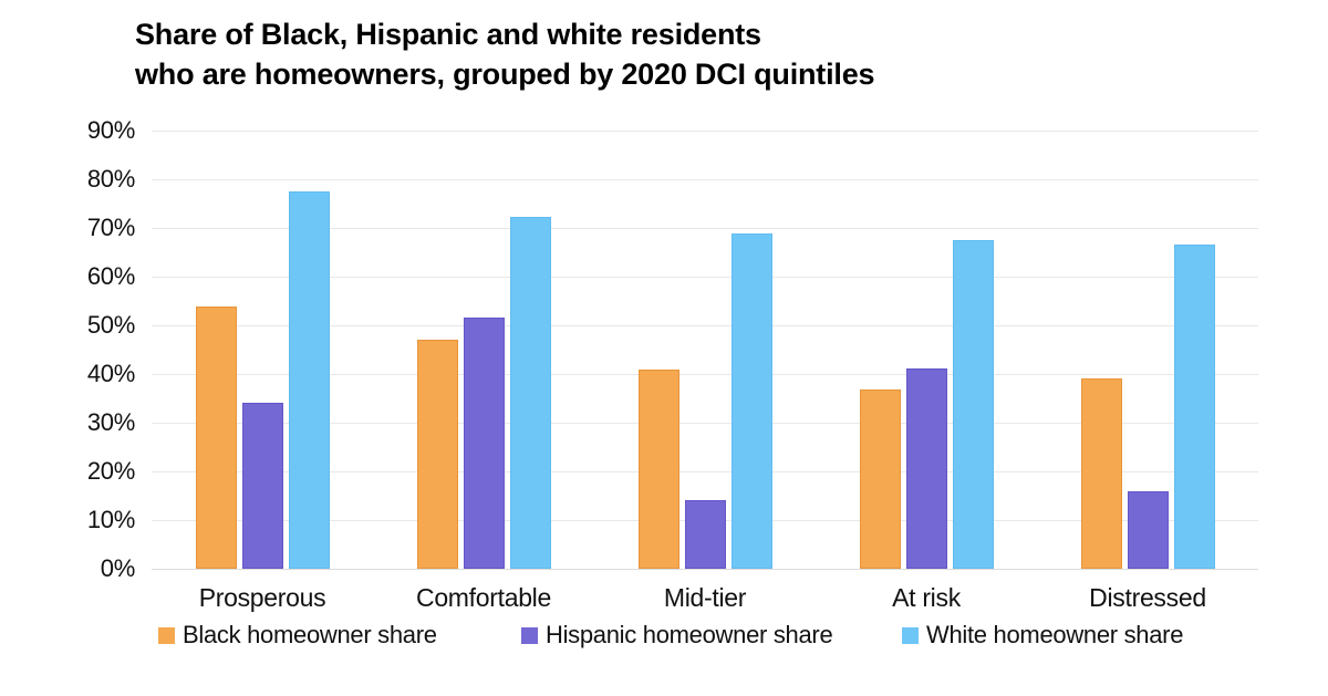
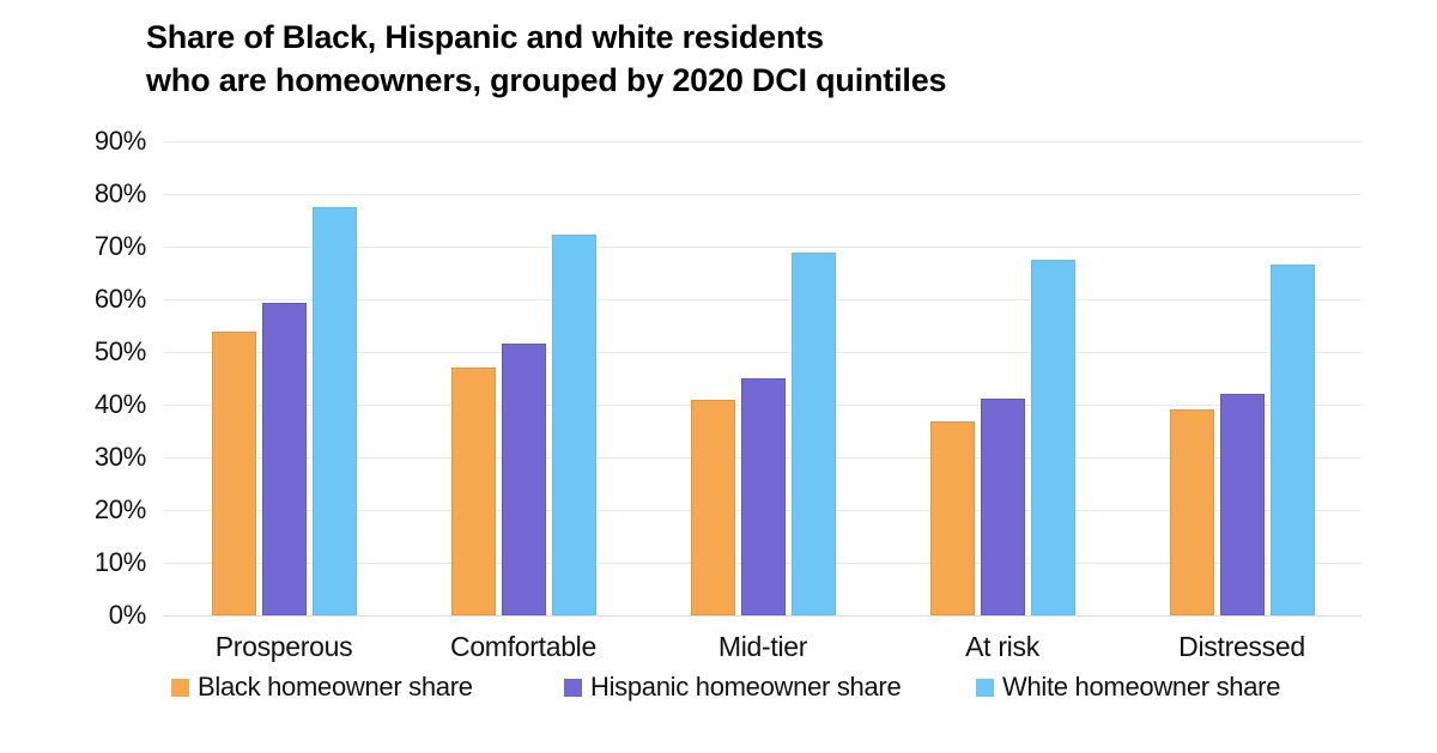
Hispanic homeowner share/Prosperous: 34% -> 59%
Hispanic homeowner share/Mid-tier: 14% -> 45%
Hispanic homeowner share/Distressed: 16% -> 42%
